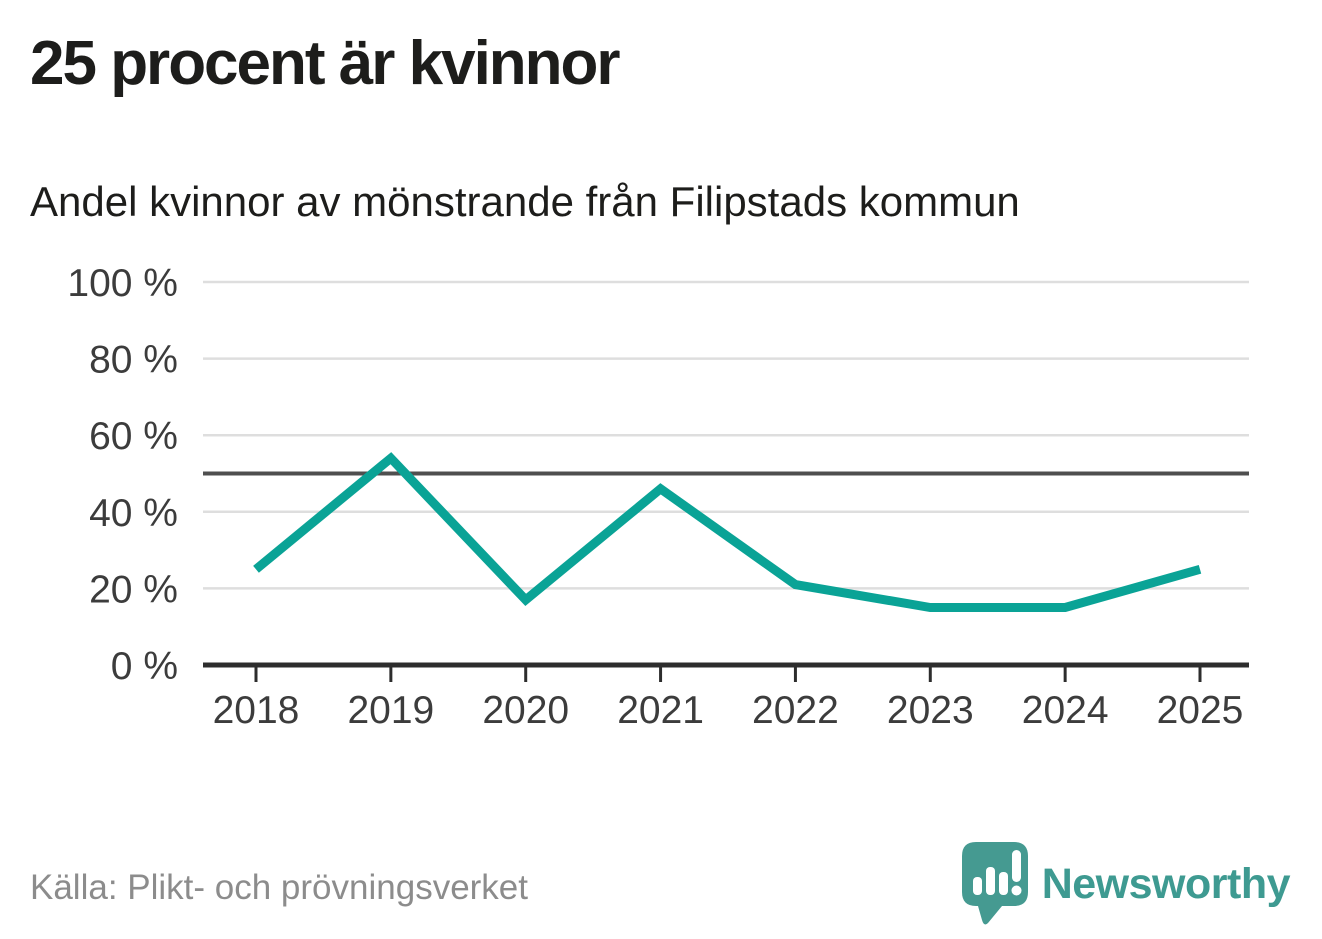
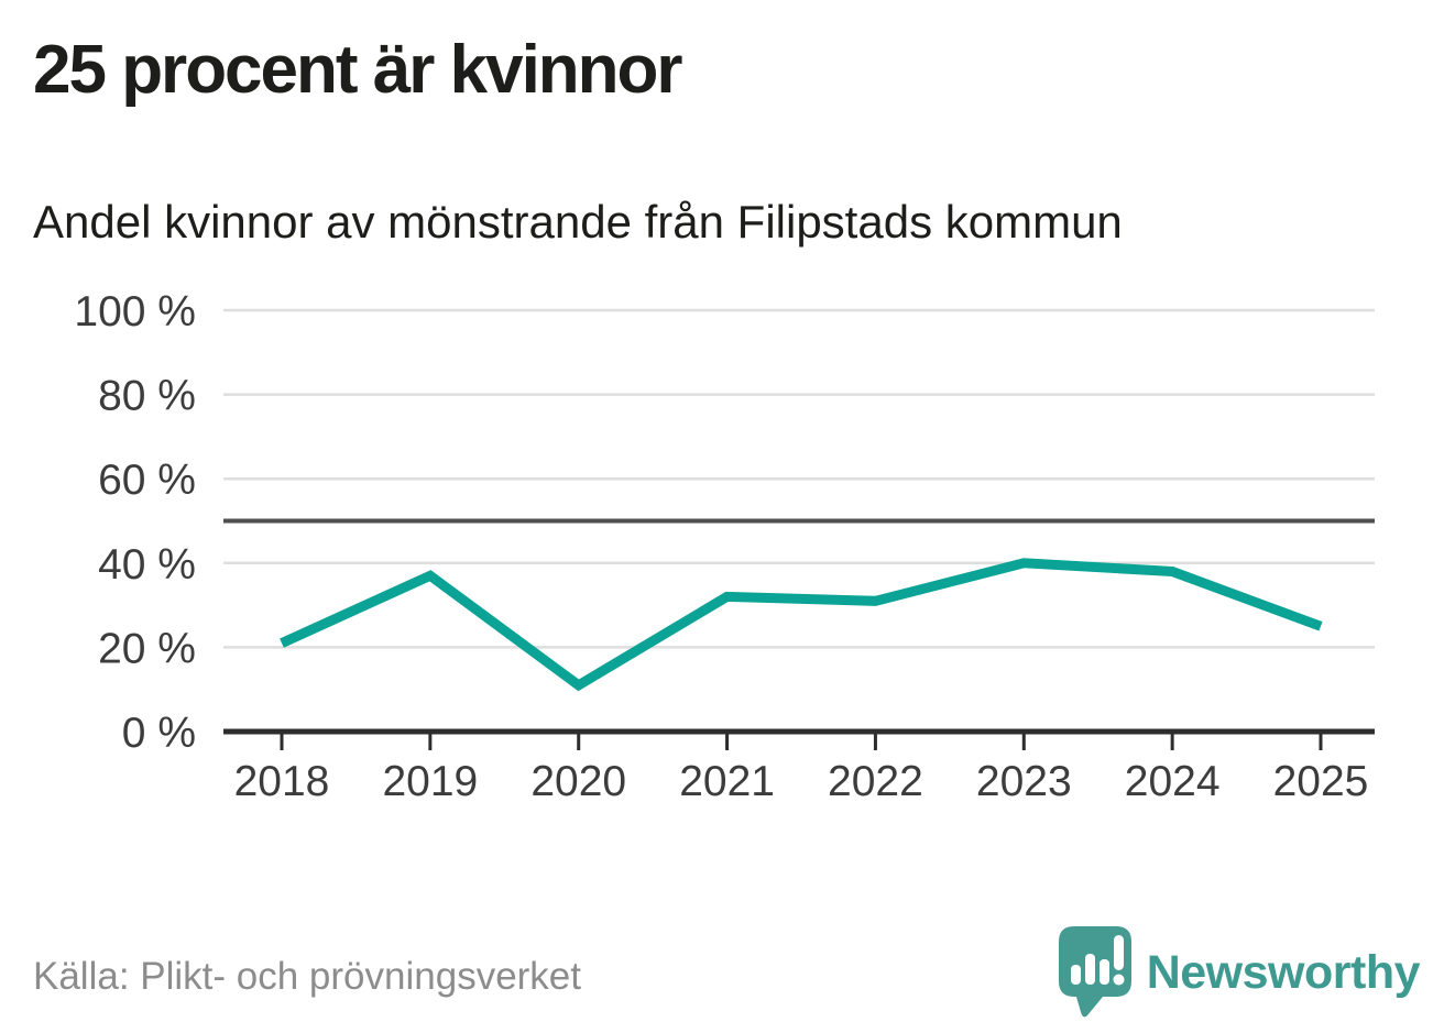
2018: 25% -> 21%
2019: 54% -> 37%
2020: 17% -> 11%
2021: 46% -> 32%
2022: 21% -> 31%
2023: 15% -> 40%
2024: 15% -> 38%
